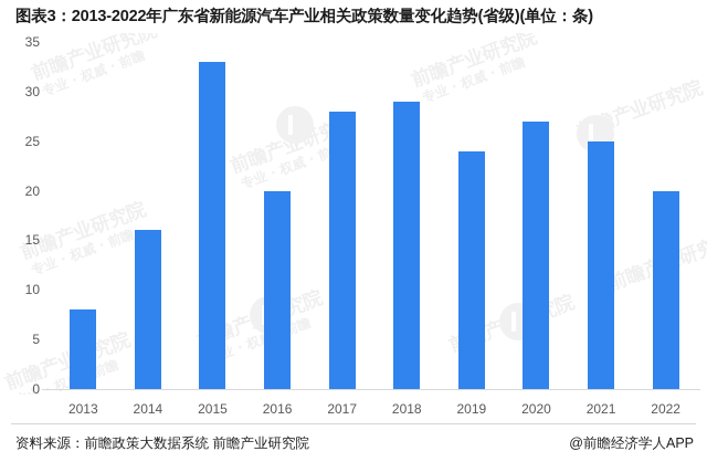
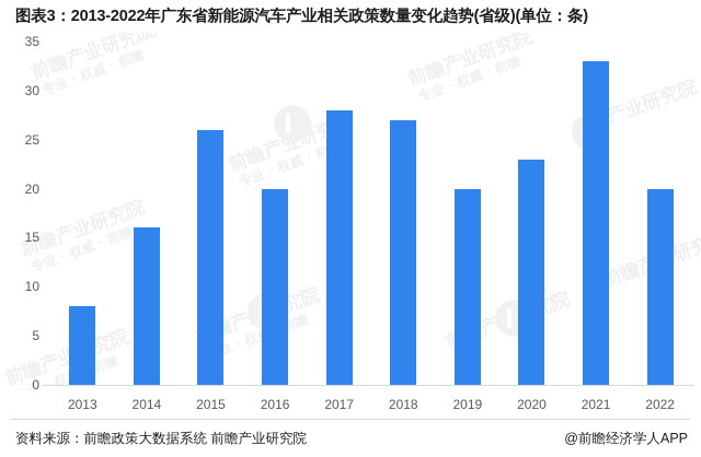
2015: 33 -> 26
2018: 29 -> 27
2019: 24 -> 20
2020: 27 -> 23
2021: 25 -> 33
